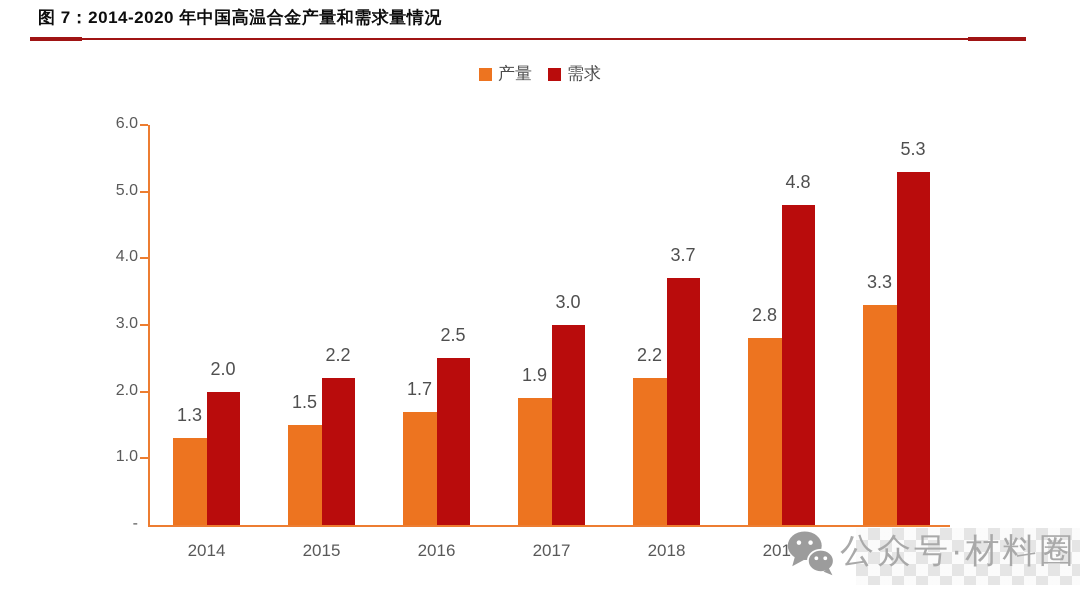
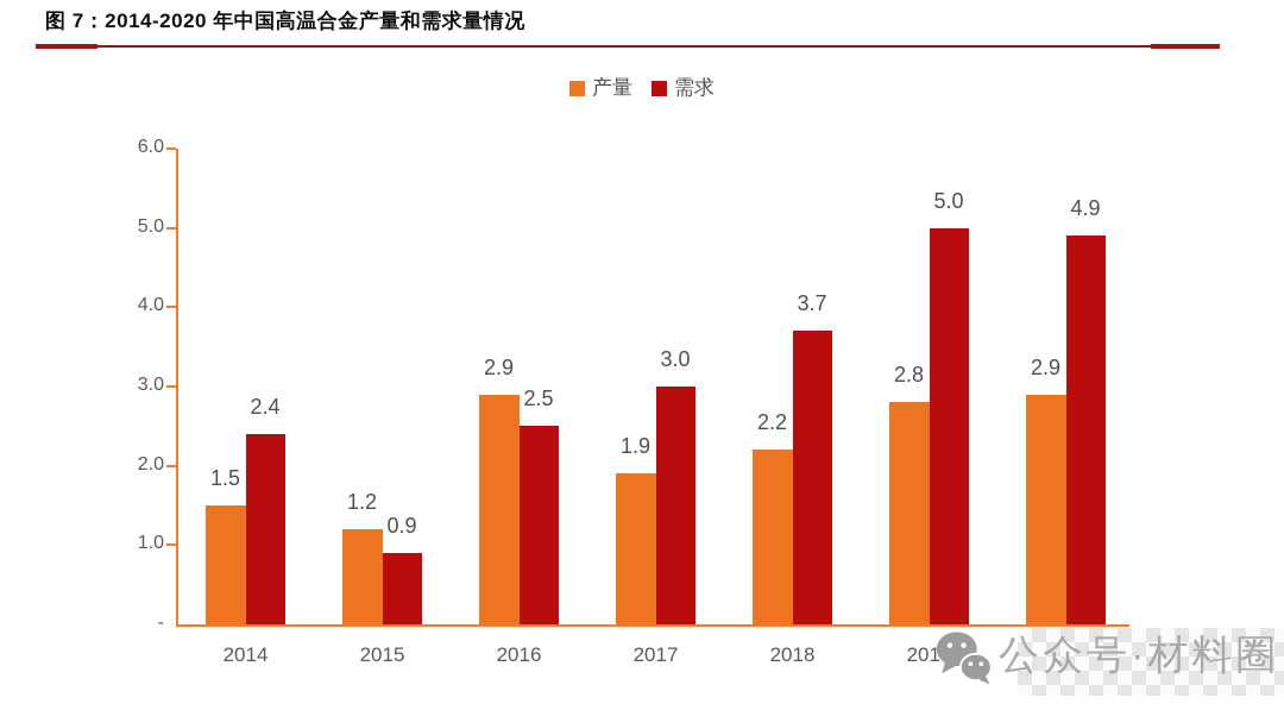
产量/2014: 1.3 -> 1.5
需求/2014: 2.0 -> 2.4
产量/2015: 1.5 -> 1.2
需求/2015: 2.2 -> 0.9
产量/2016: 1.7 -> 2.9
需求/2019: 4.8 -> 5.0
产量/2020: 3.3 -> 2.9
需求/2020: 5.3 -> 4.9
